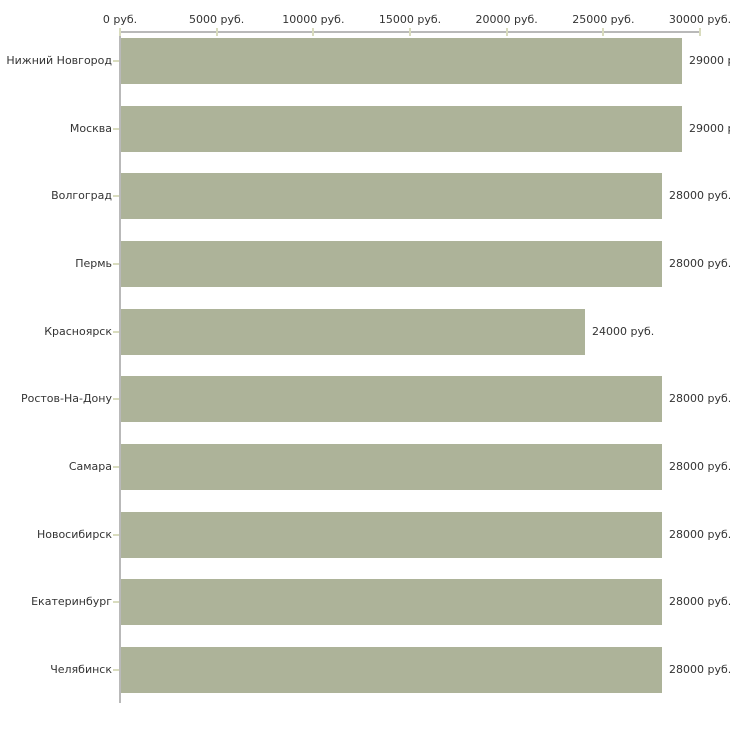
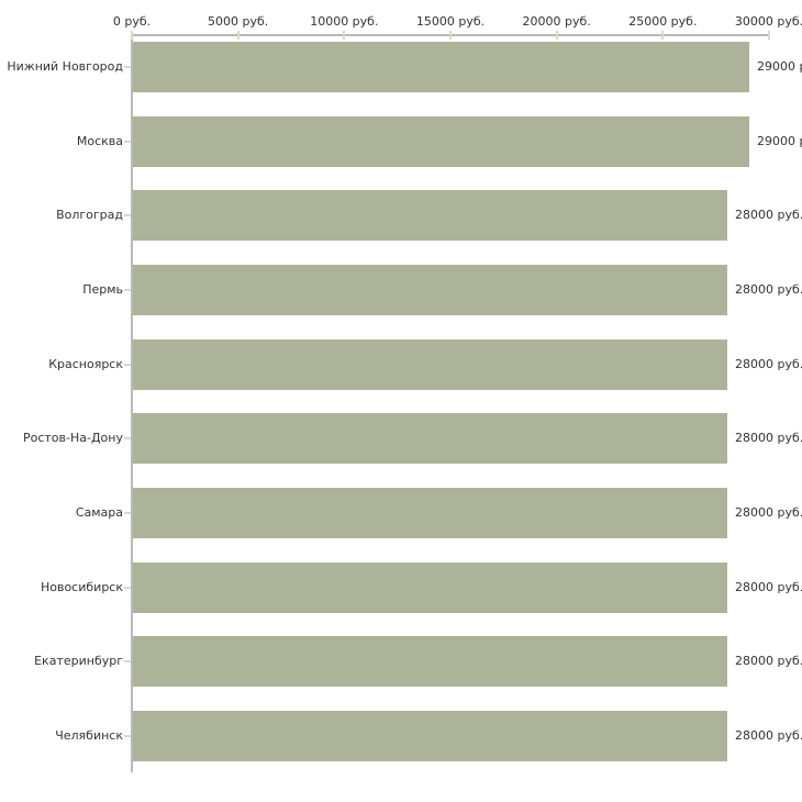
Красноярск: 24000 -> 28000
